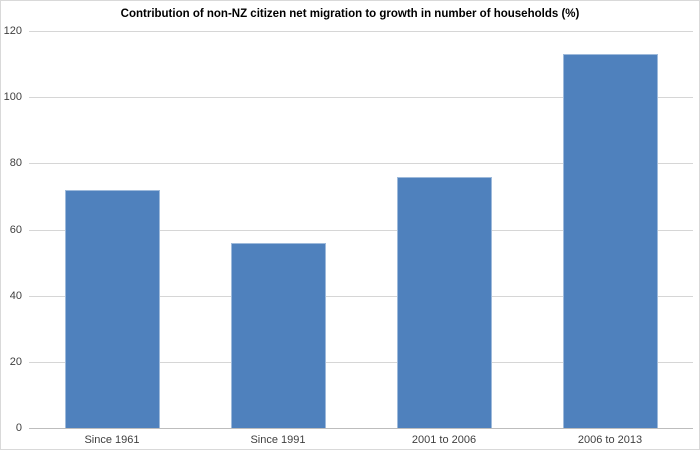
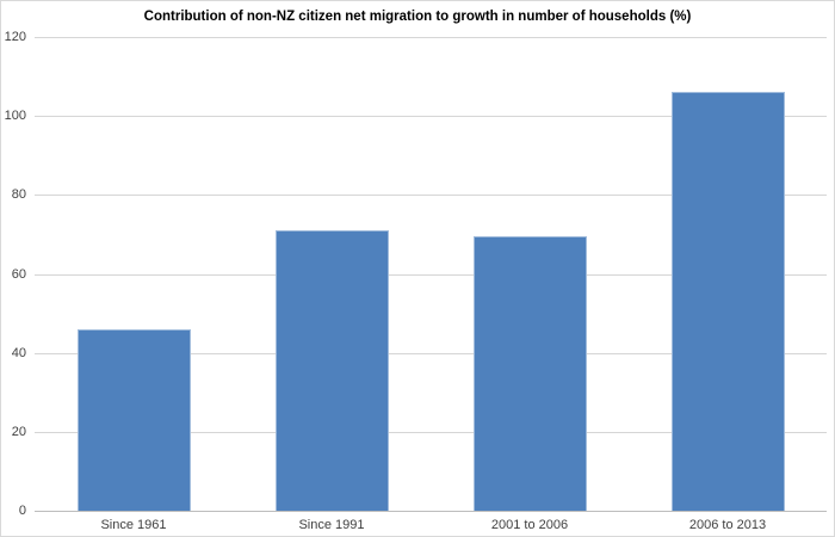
Since 1961: 72 -> 46
Since 1991: 56 -> 71
2001 to 2006: 76 -> 70
2006 to 2013: 113 -> 106
